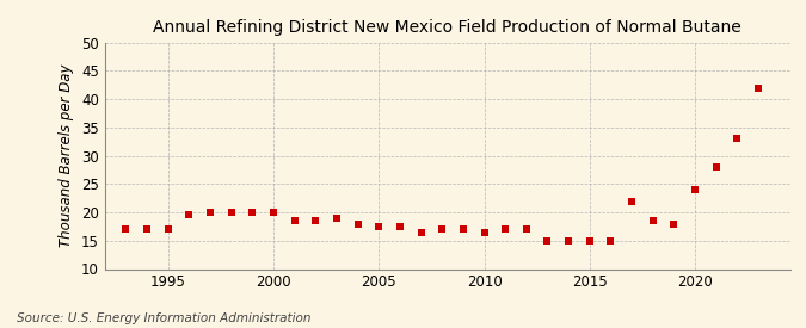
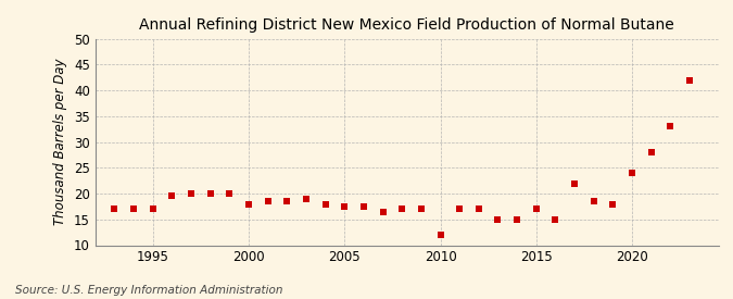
2000: 20.0 -> 18.0
2010: 16.5 -> 12.0
2015: 15.0 -> 17.0
